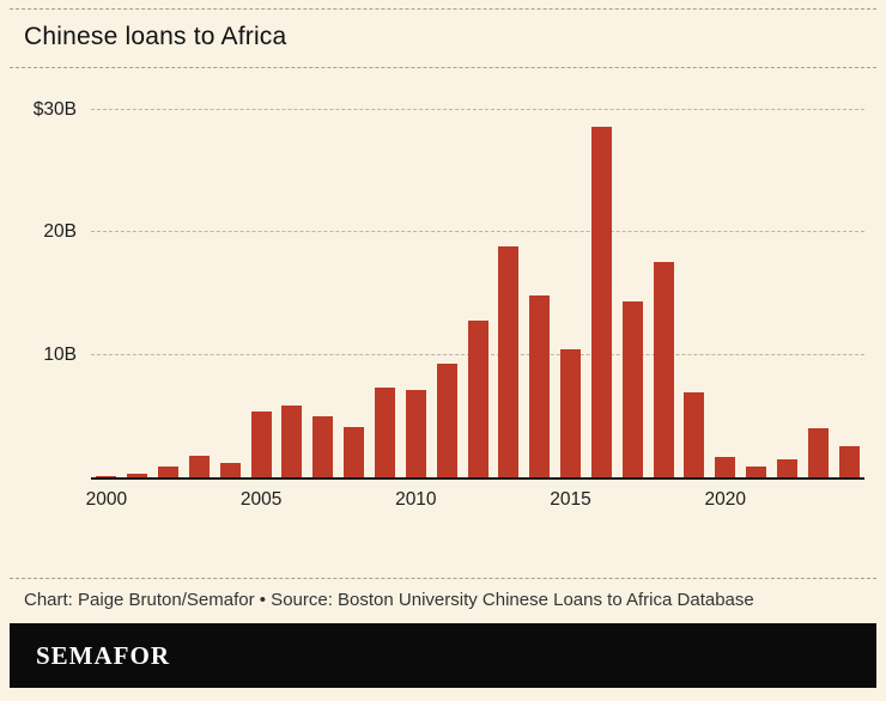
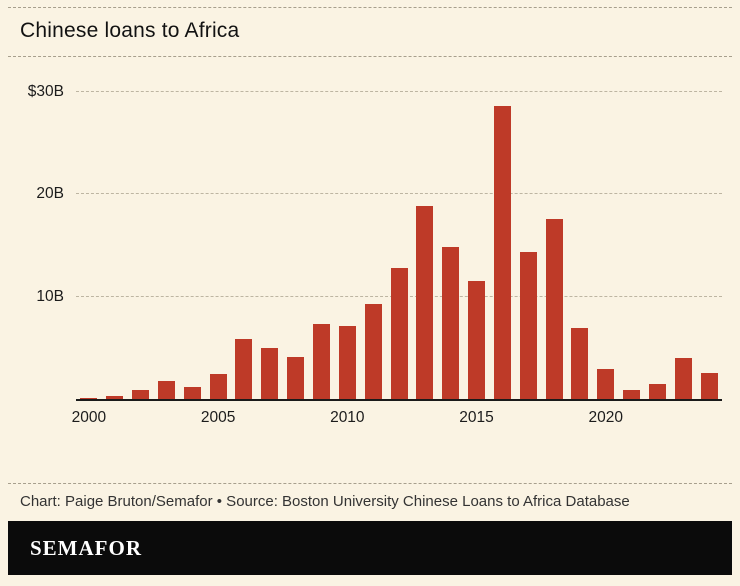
2005: $5.4B -> $2.4B
2015: $10.5B -> $11.5B
2020: $1.7B -> $2.9B
